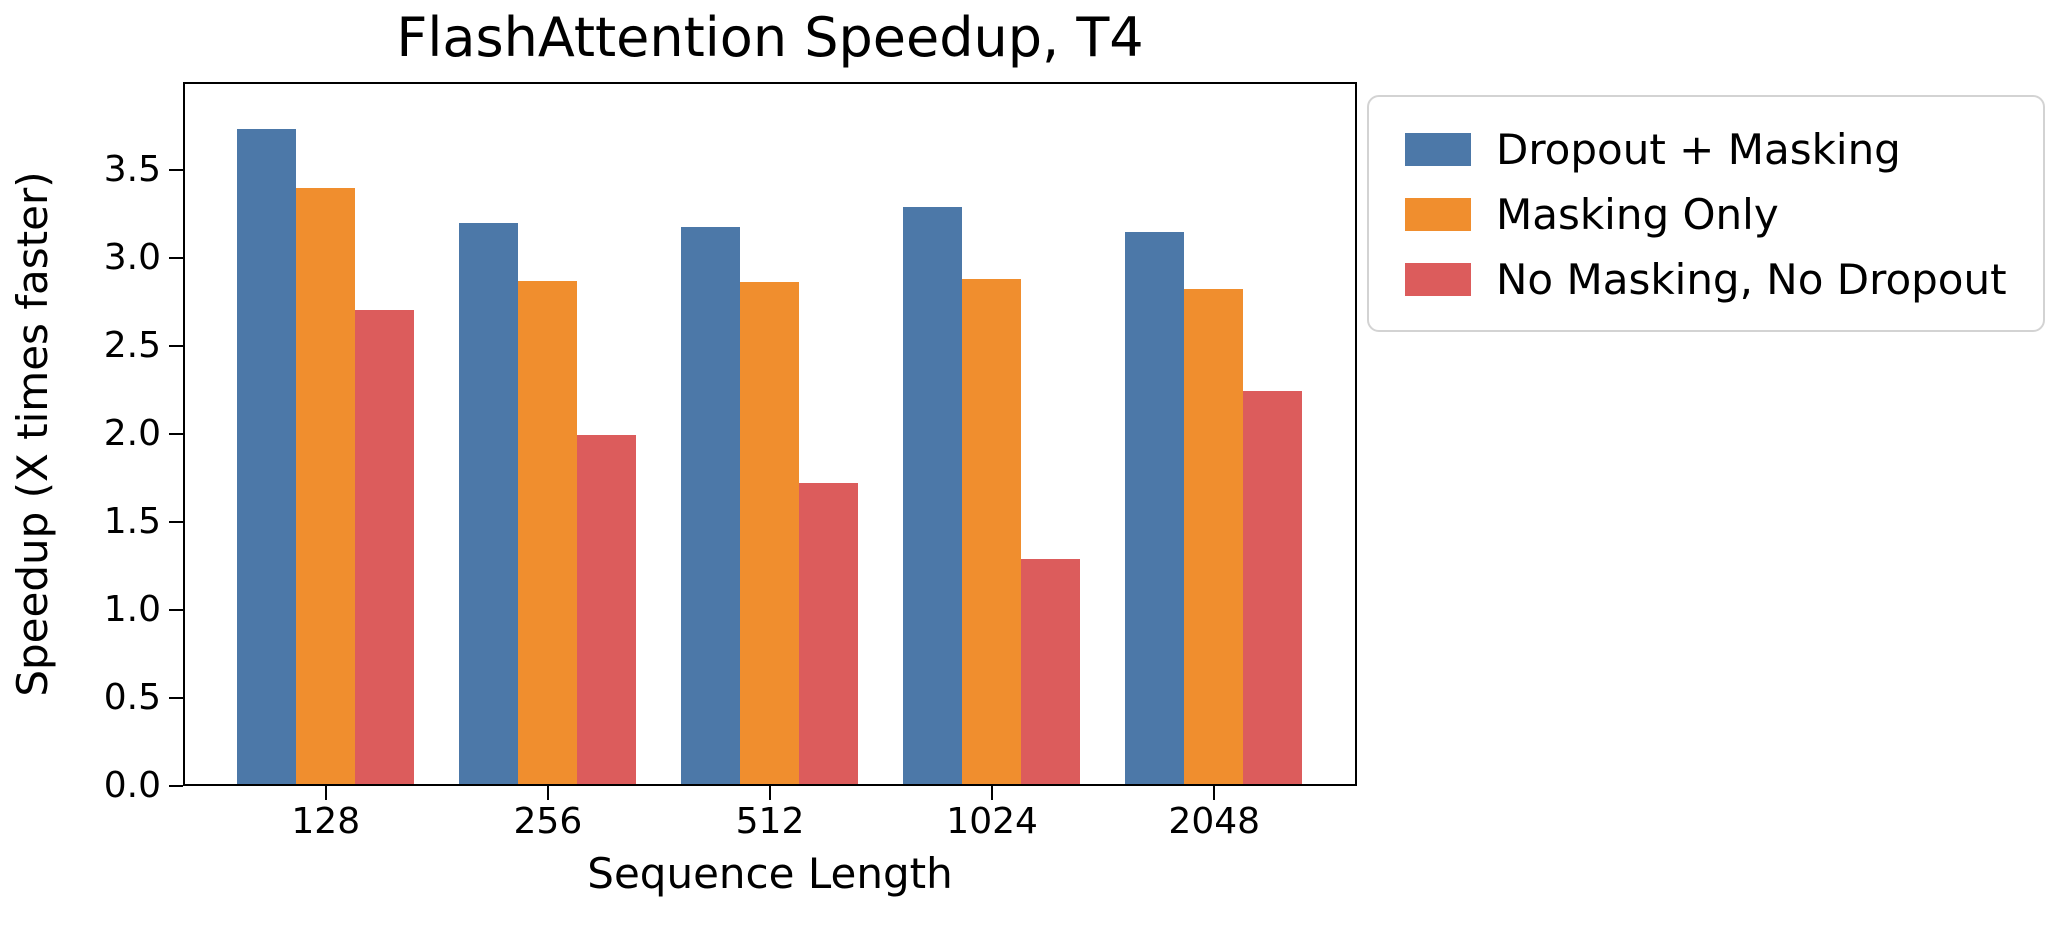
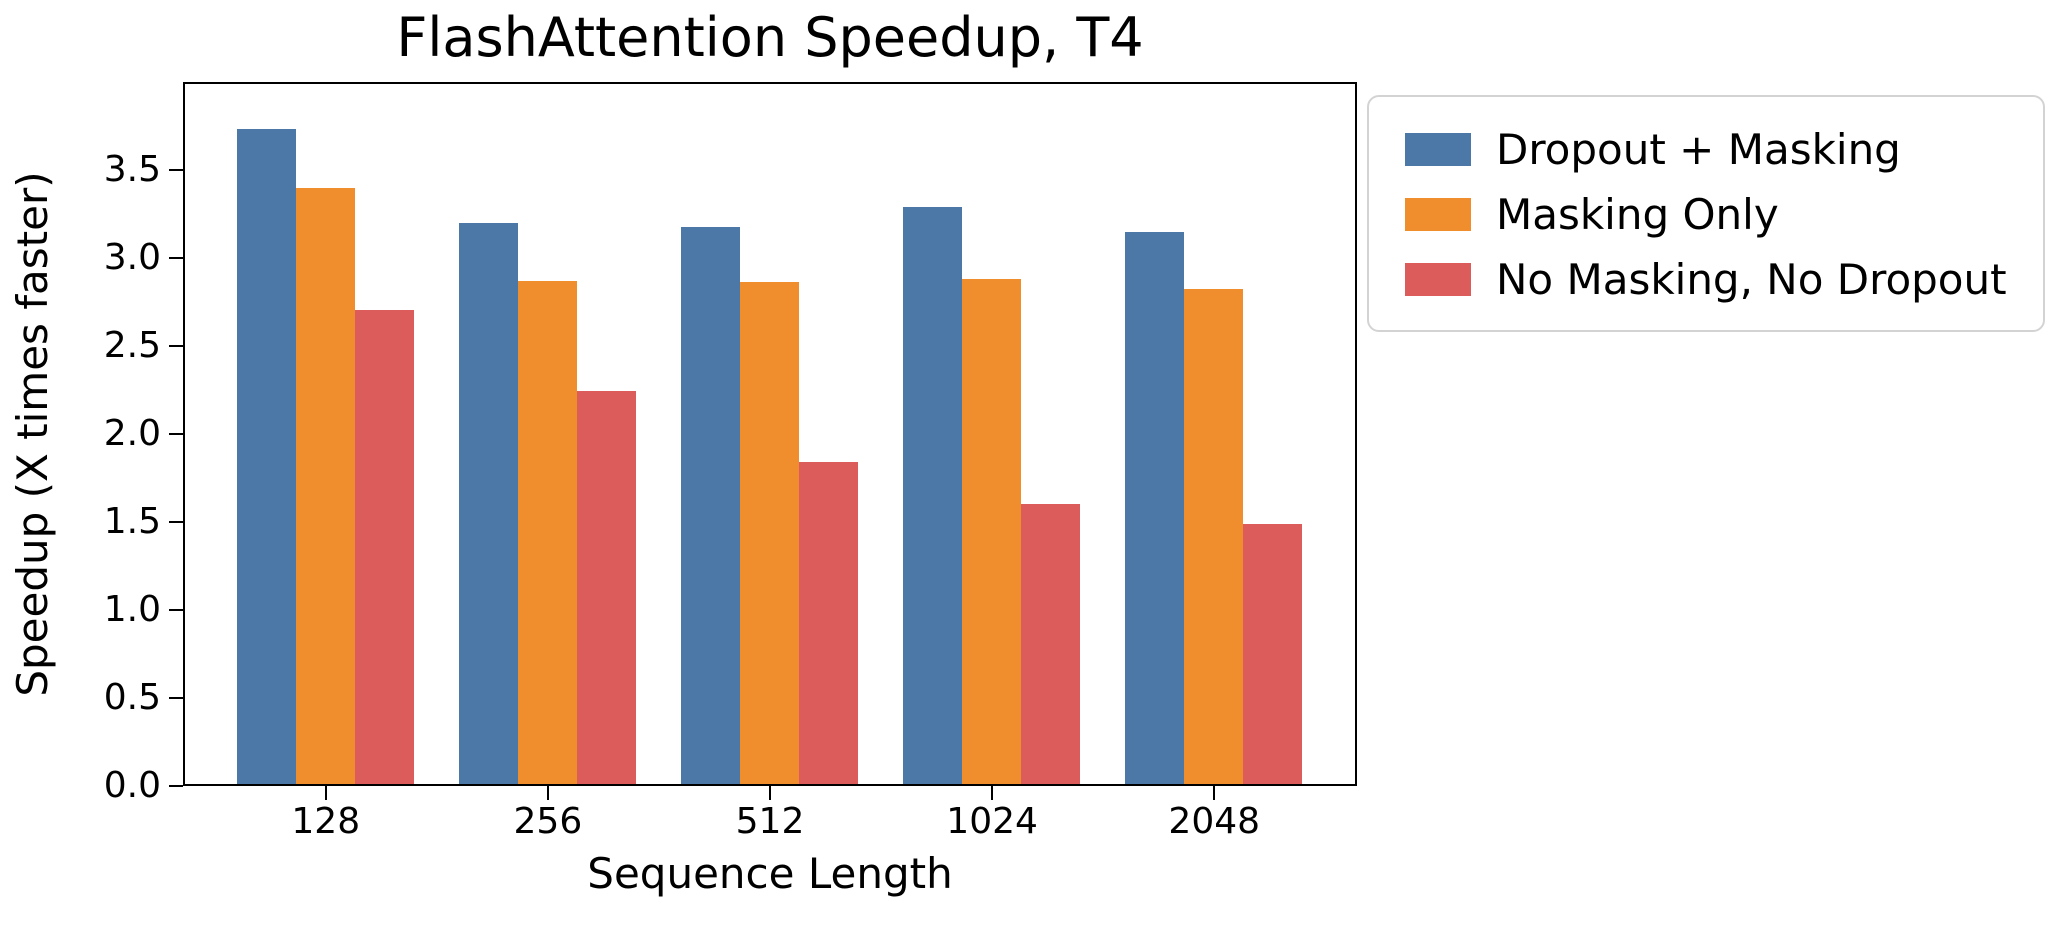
No Masking, No Dropout/256: 2.00 -> 2.25
No Masking, No Dropout/512: 1.72 -> 1.84
No Masking, No Dropout/1024: 1.29 -> 1.60
No Masking, No Dropout/2048: 2.25 -> 1.49
